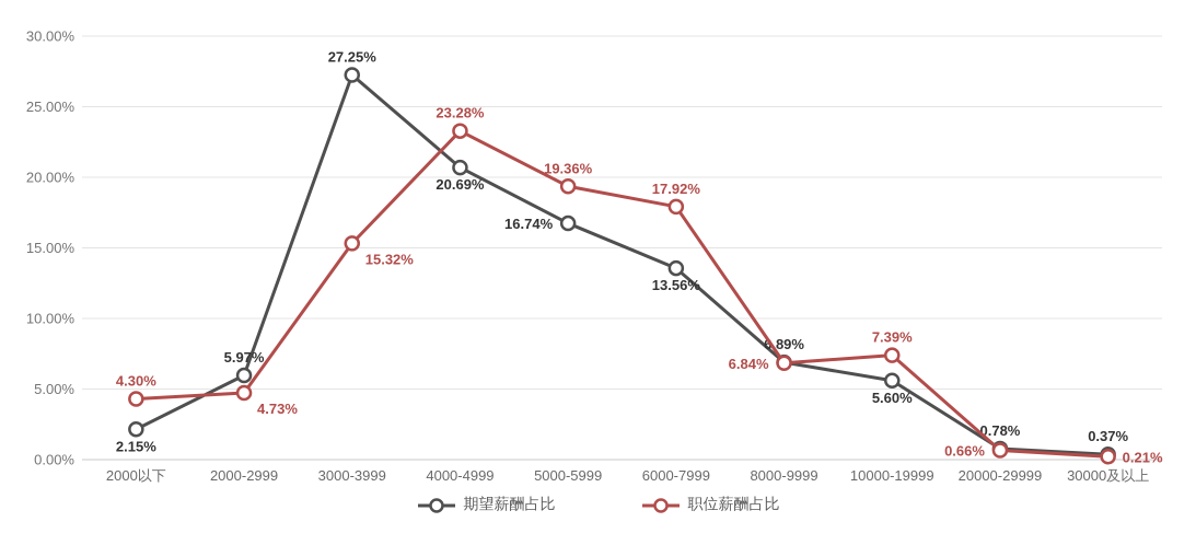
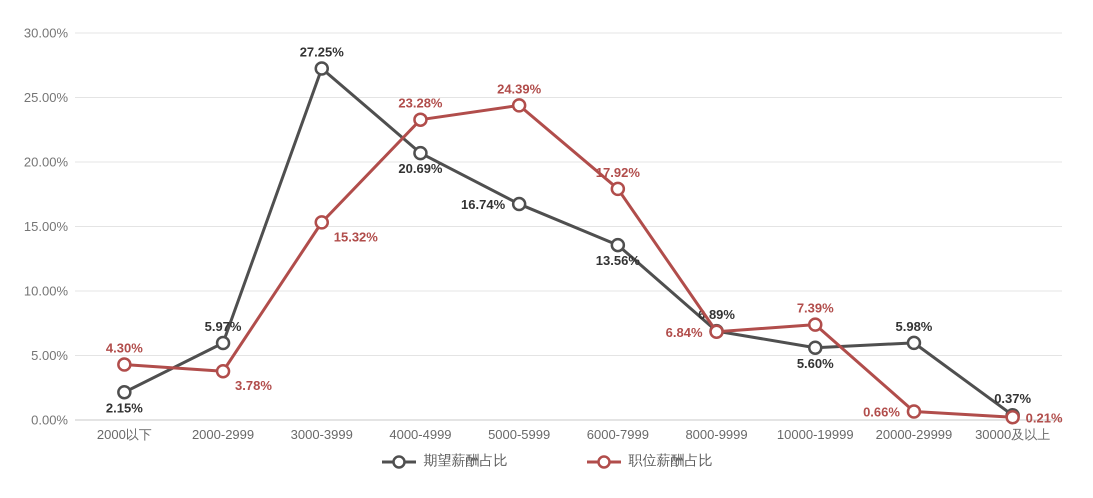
职位薪酬占比/2000-2999: 4.73% -> 3.78%
职位薪酬占比/5000-5999: 19.36% -> 24.39%
期望薪酬占比/20000-29999: 0.78% -> 5.98%
